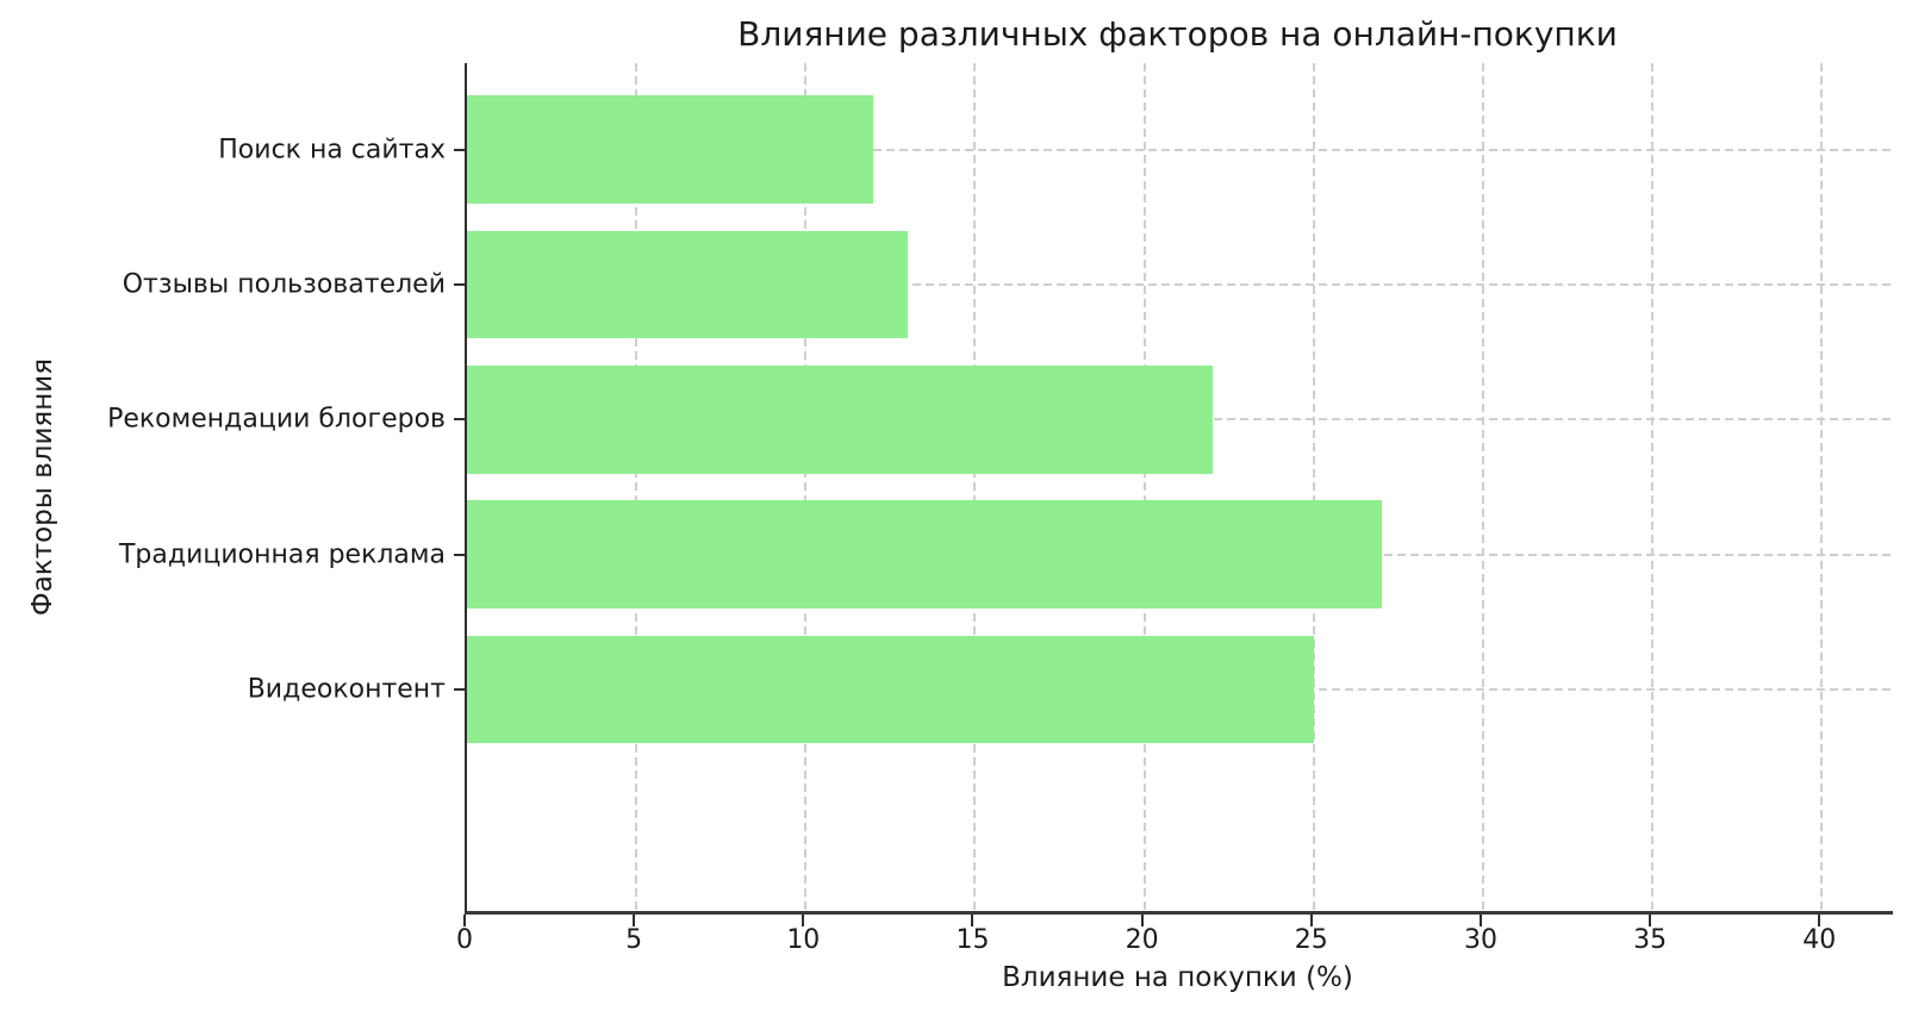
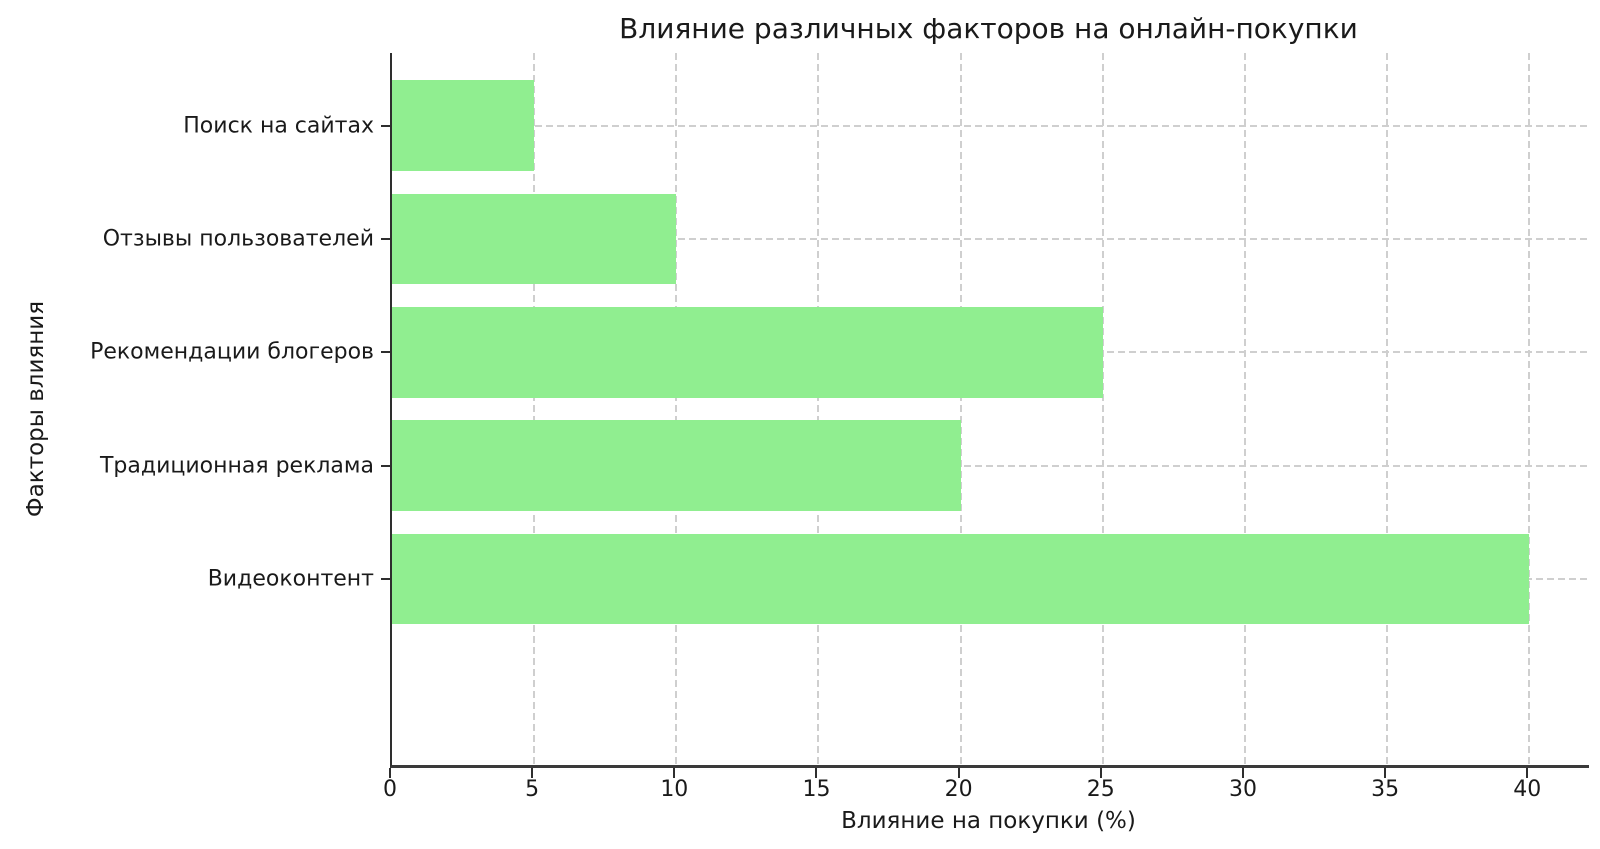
Поиск на сайтах: 12 -> 5
Отзывы пользователей: 13 -> 10
Рекомендации блогеров: 22 -> 25
Традиционная реклама: 27 -> 20
Видеоконтент: 25 -> 40
